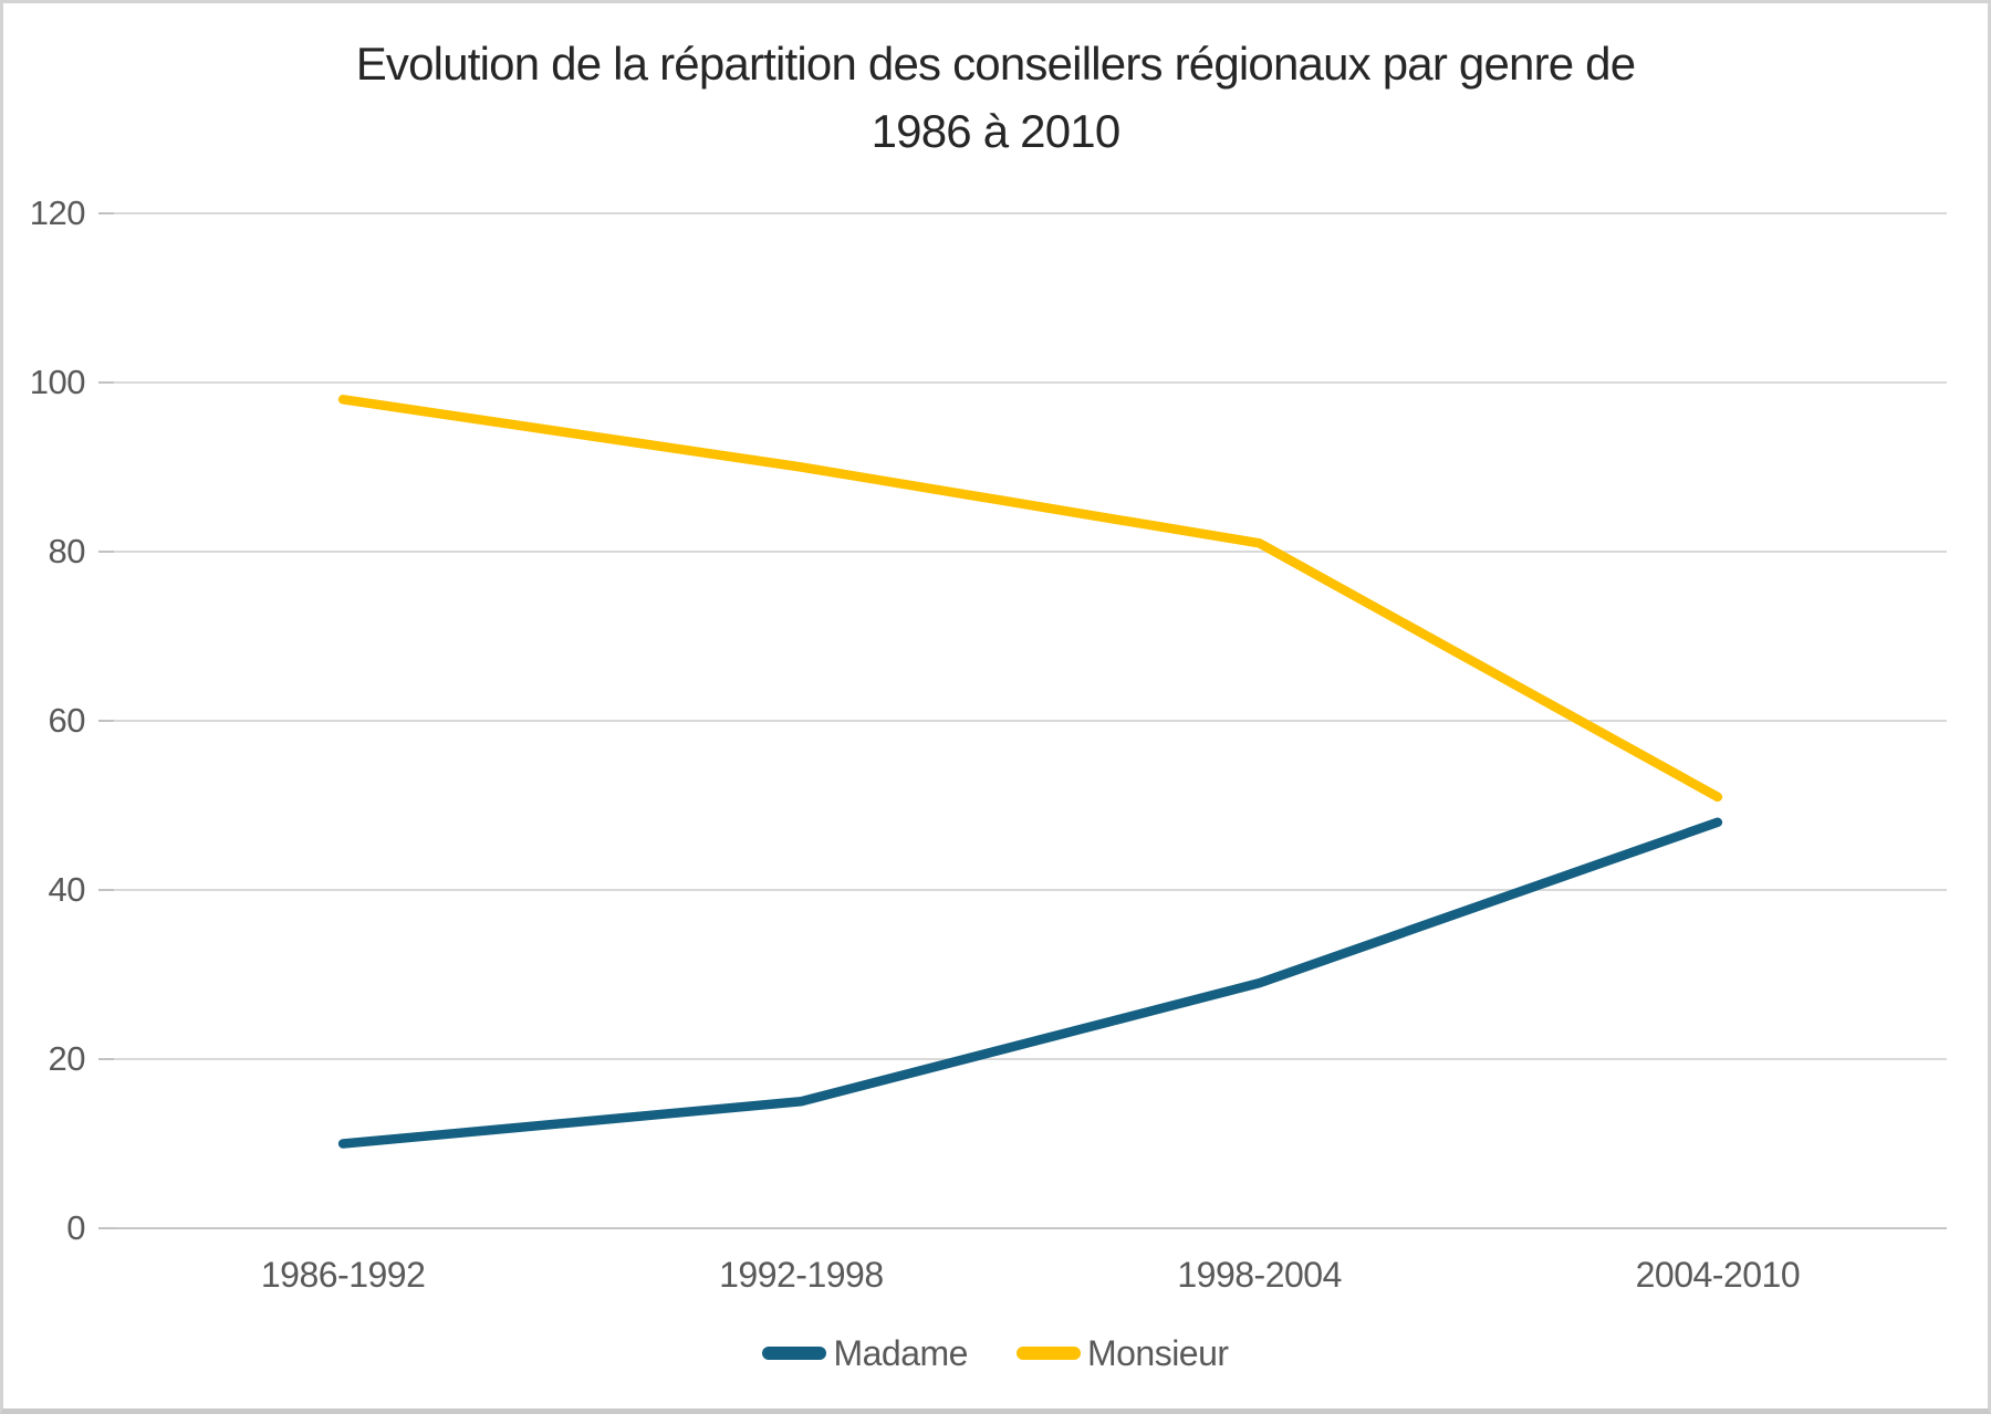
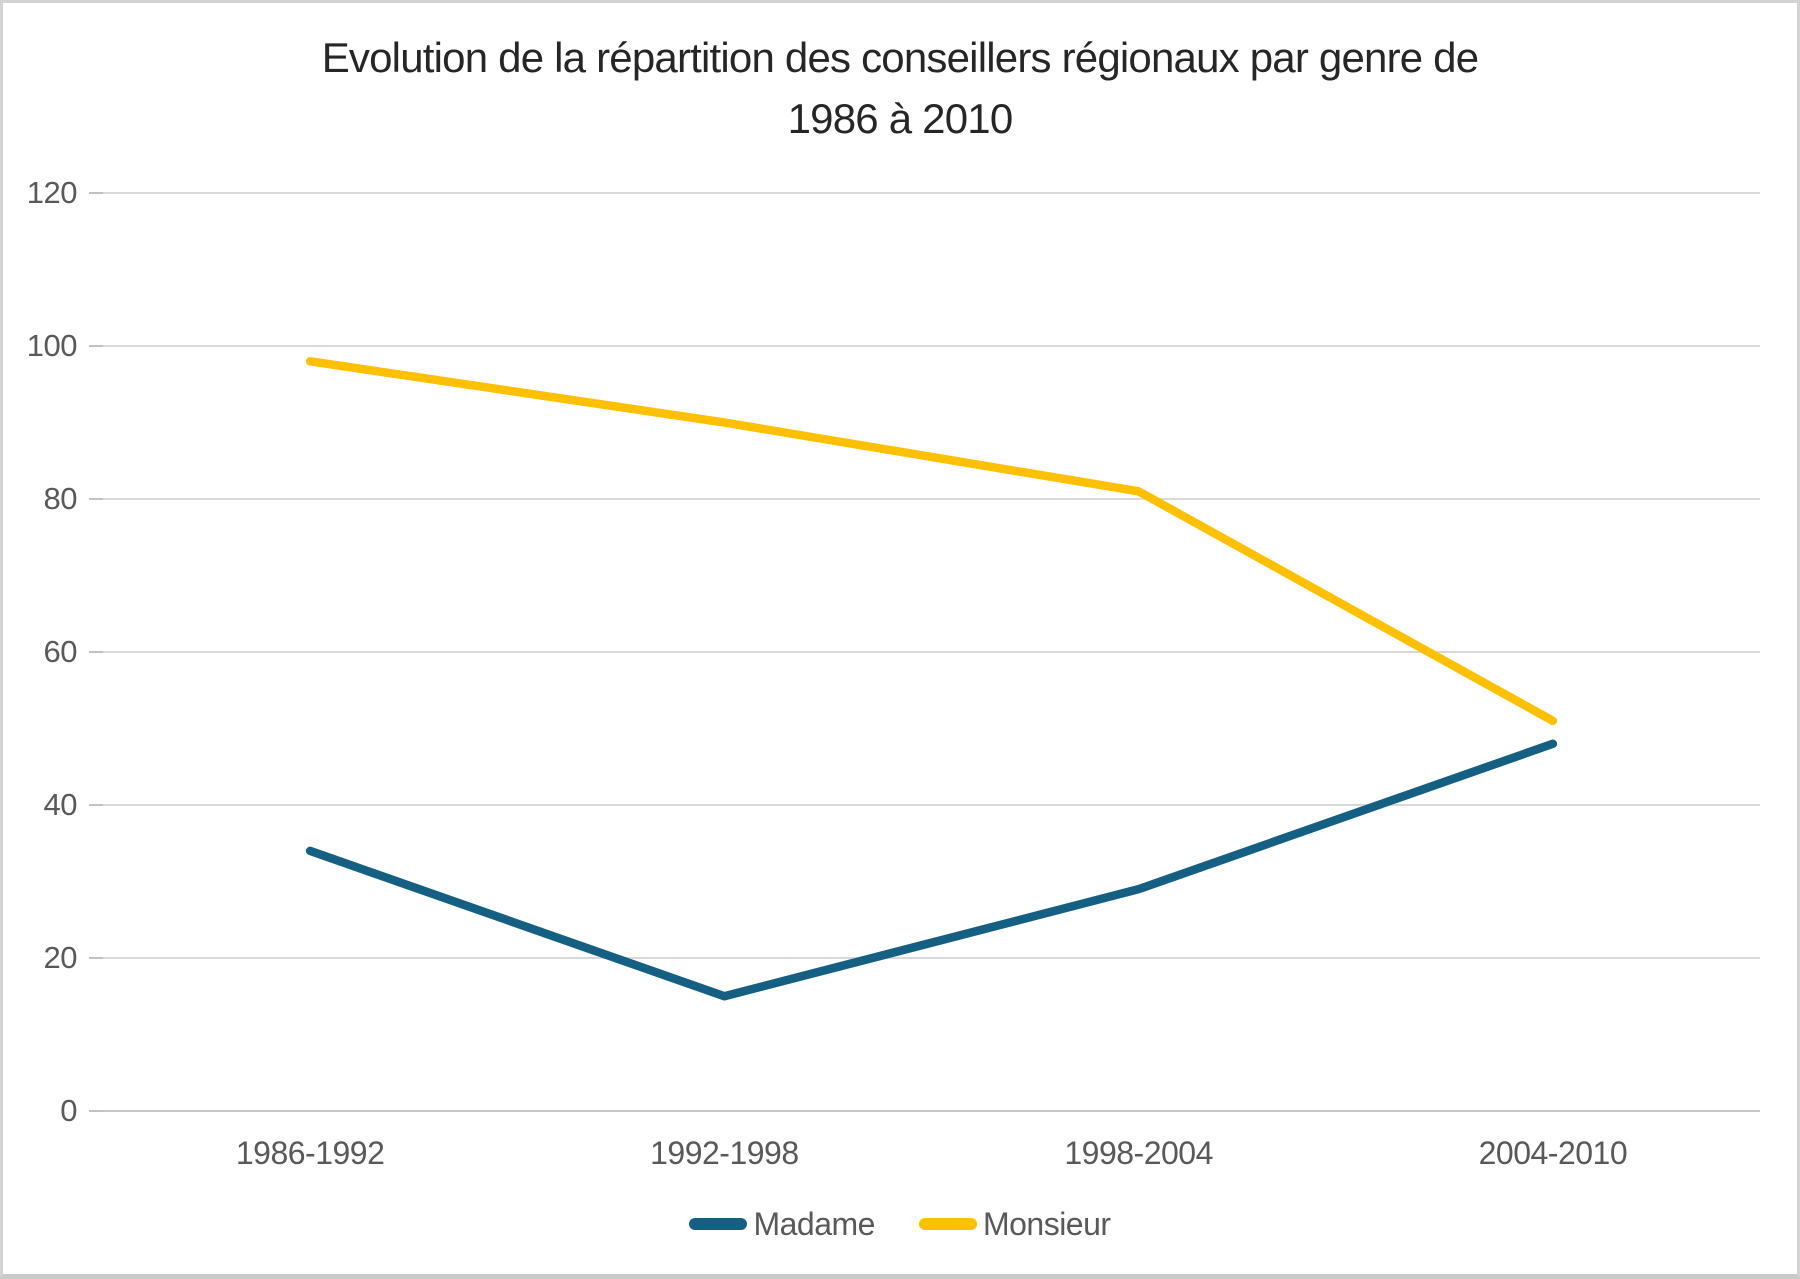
Madame/1986-1992: 10 -> 34
